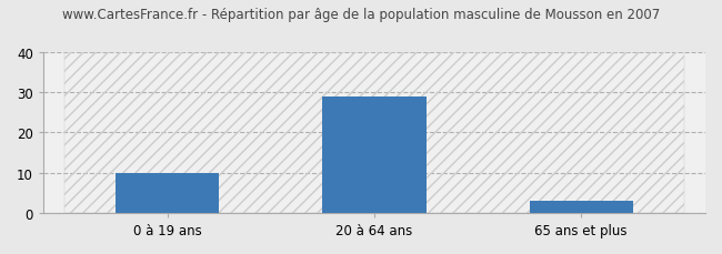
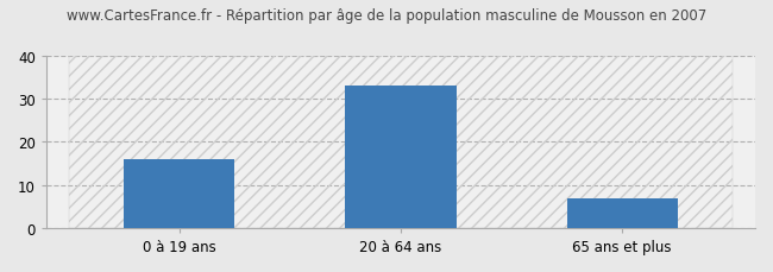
0 à 19 ans: 10 -> 16
20 à 64 ans: 29 -> 33
65 ans et plus: 3 -> 7
